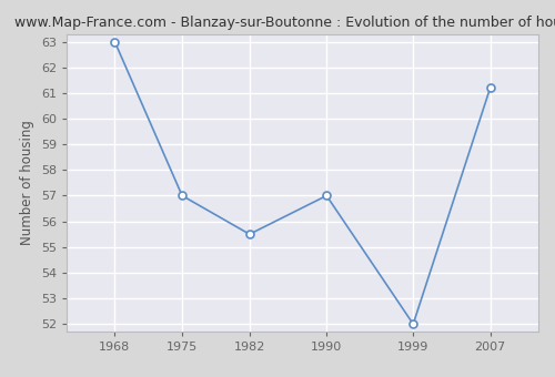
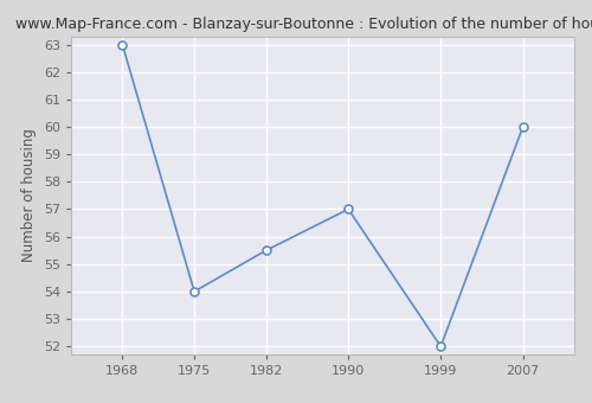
1975: 57.0 -> 54.0
2007: 61.2 -> 60.0
